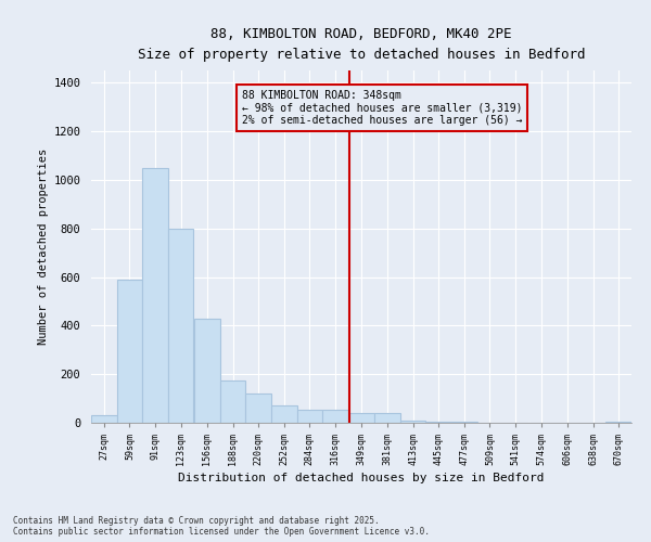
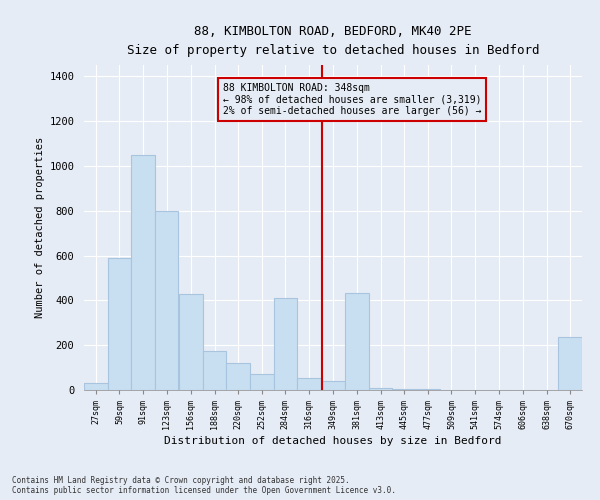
284sqm: 55 -> 410
381sqm: 40 -> 435
670sqm: 5 -> 235
